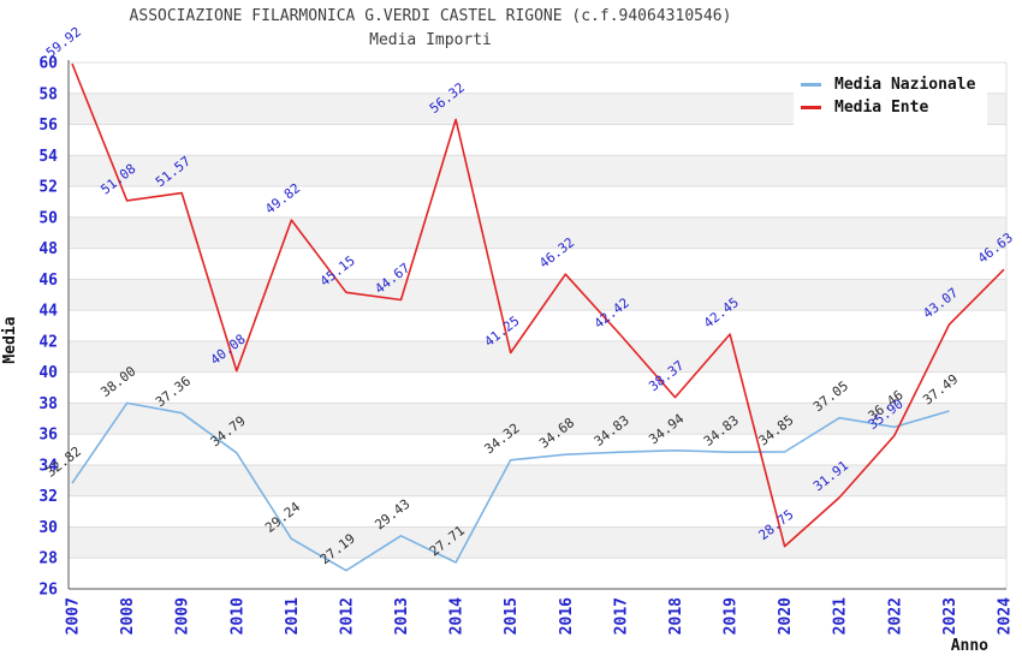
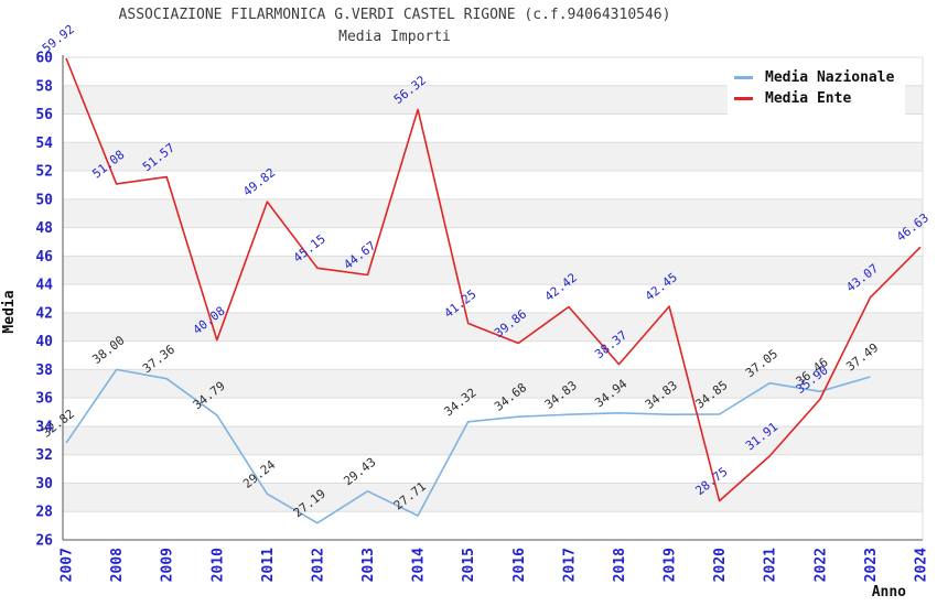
Media Ente/2016: 46.32 -> 39.86
